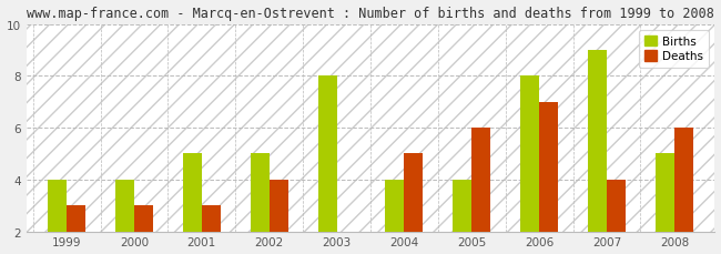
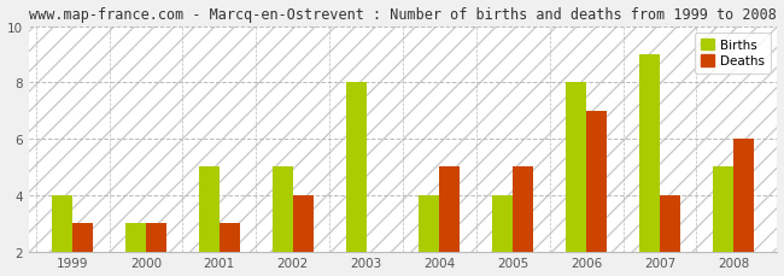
Births/2000: 4 -> 3
Deaths/2005: 6 -> 5
